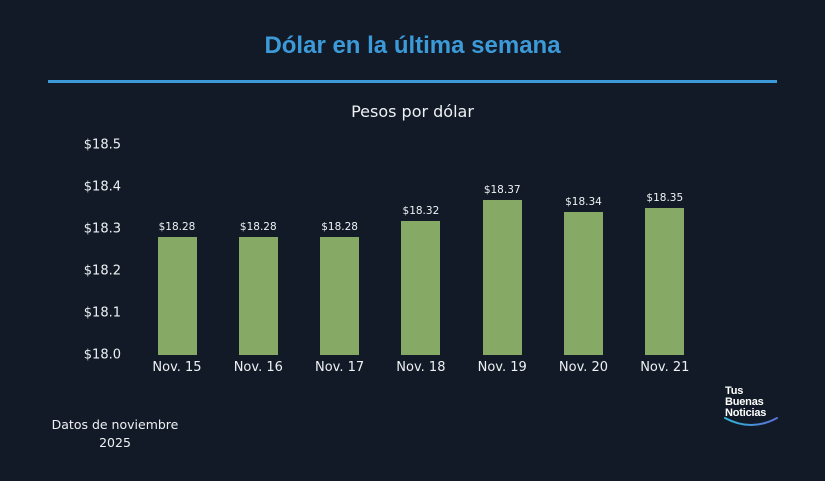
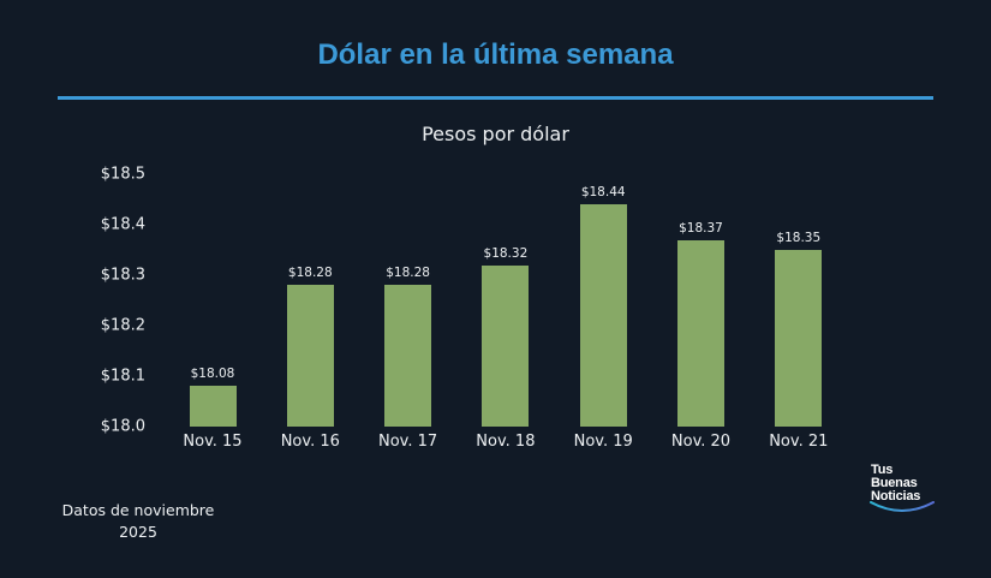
Nov. 15: $18.28 -> $18.08
Nov. 19: $18.37 -> $18.44
Nov. 20: $18.34 -> $18.37
